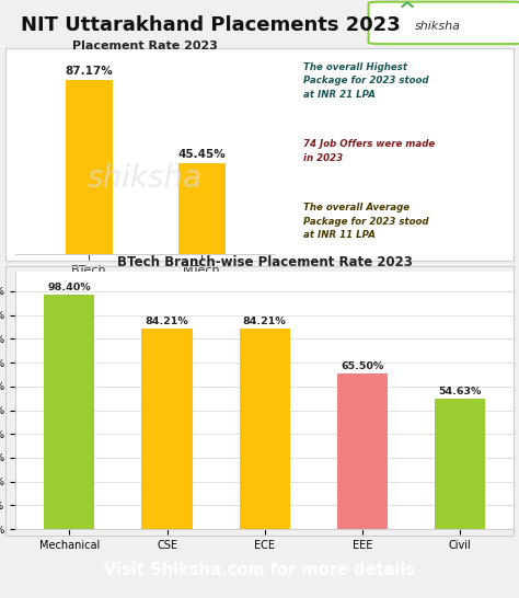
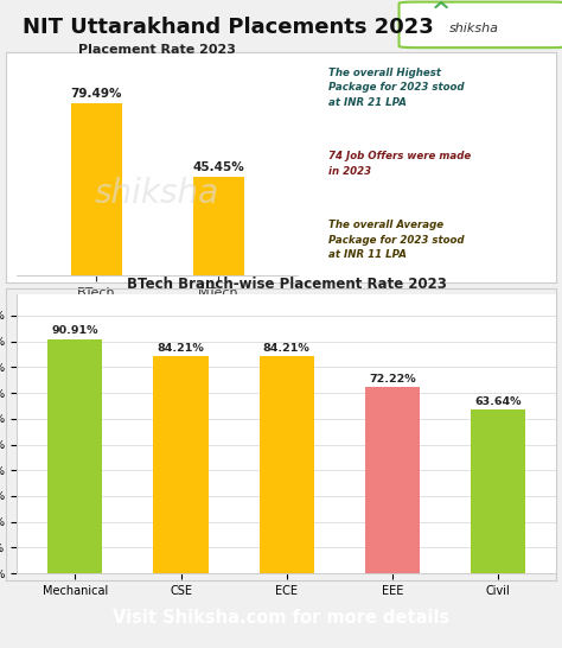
Placement Rate 2023/BTech: 87.17% -> 79.49%
BTech Branch-wise Placement Rate 2023/Mechanical: 98.40% -> 90.91%
BTech Branch-wise Placement Rate 2023/EEE: 65.50% -> 72.22%
BTech Branch-wise Placement Rate 2023/Civil: 54.63% -> 63.64%
